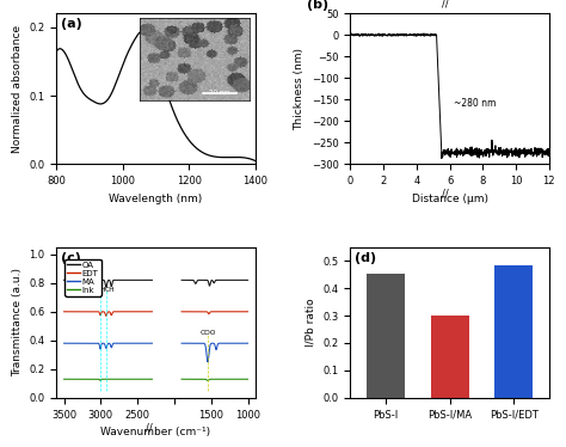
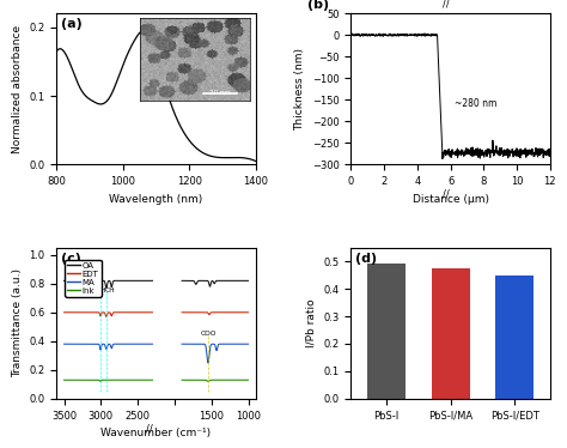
PbS-I: 0.455 -> 0.490
PbS-I/MA: 0.300 -> 0.475
PbS-I/EDT: 0.485 -> 0.450
